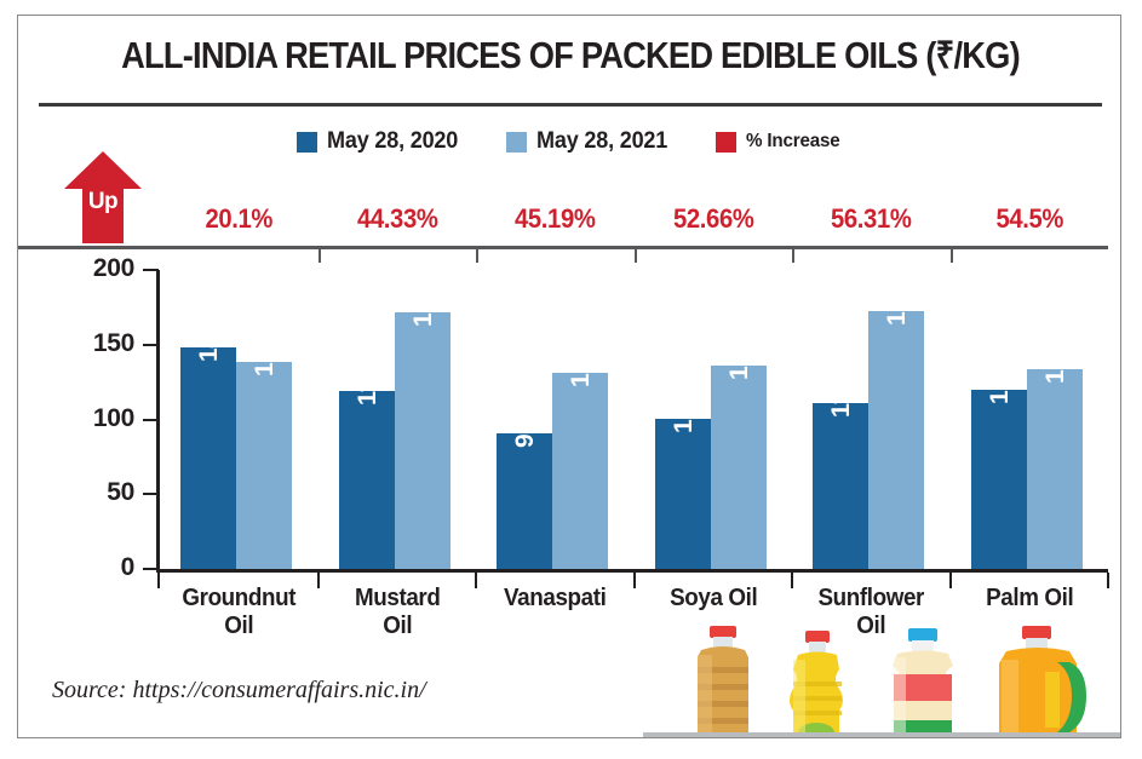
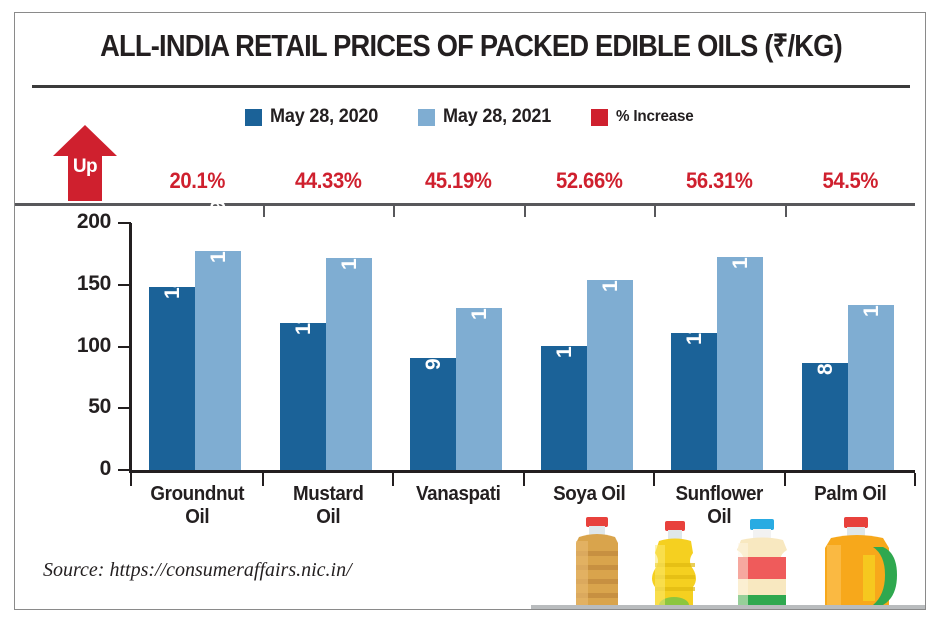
May 28, 2021/Groundnut Oil: 138.30 -> 177.59
May 28, 2021/Soya Oil: 135.76 -> 153.85
May 28, 2020/Palm Oil: 120.17 -> 86.98
